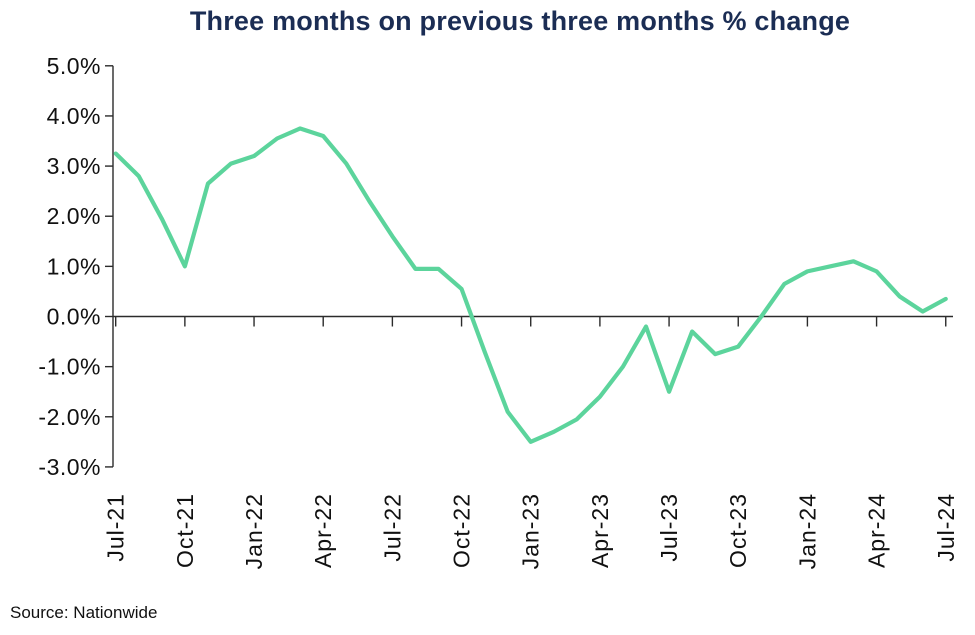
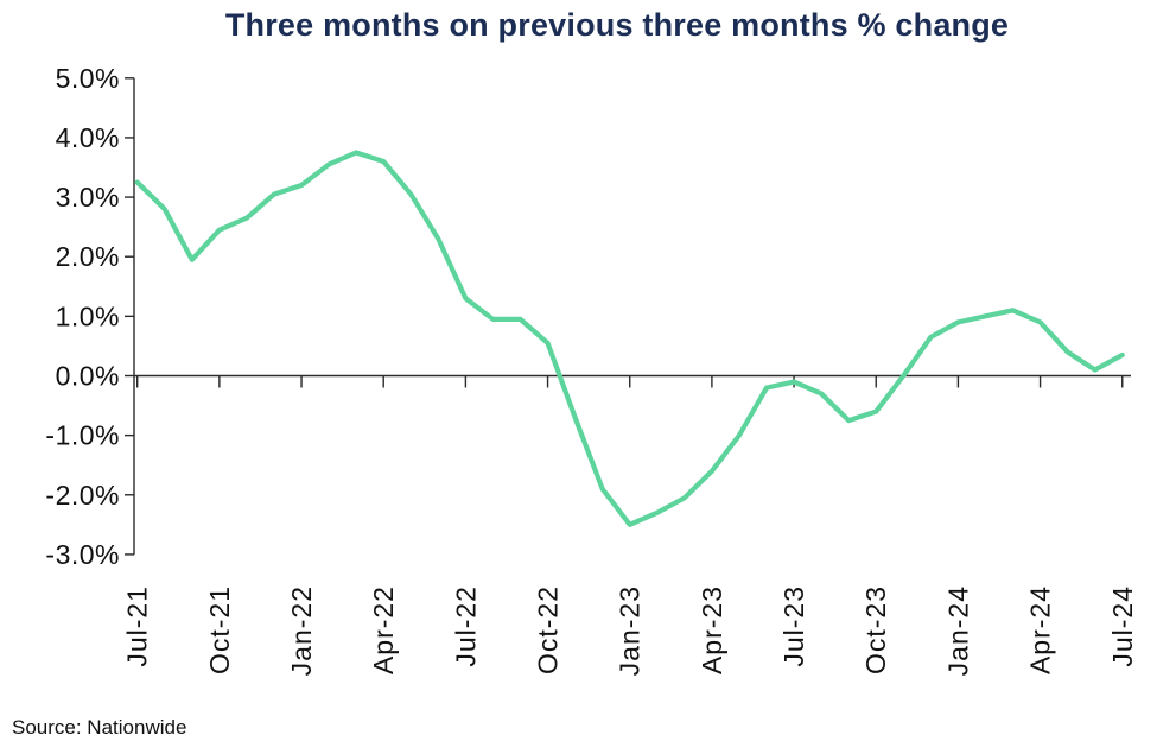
Oct-21: 1.0% -> 2.5%
Jul-22: 1.6% -> 1.3%
Jul-23: -1.5% -> -0.1%
